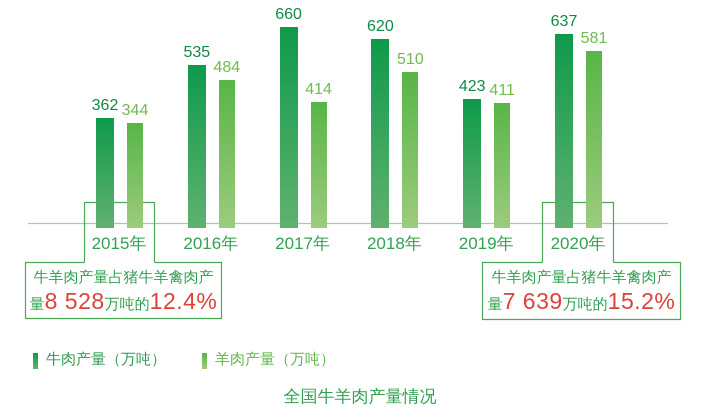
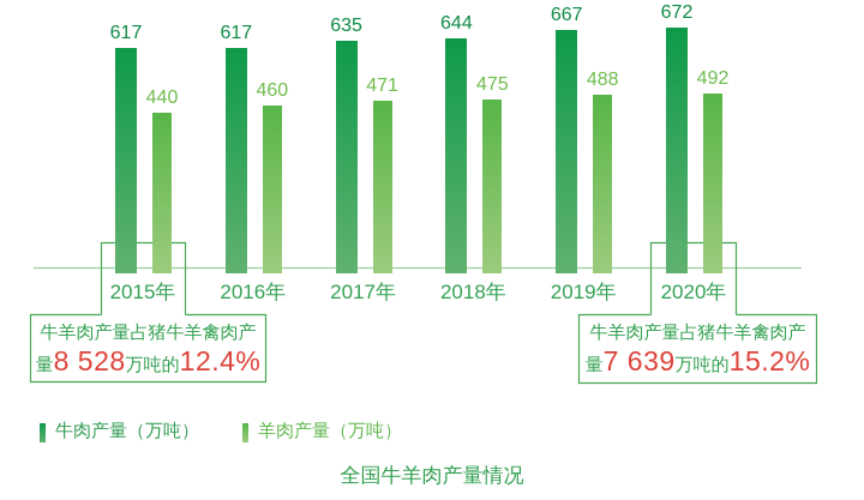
牛肉产量（万吨）/2015年: 362 -> 617
羊肉产量（万吨）/2015年: 344 -> 440
牛肉产量（万吨）/2016年: 535 -> 617
羊肉产量（万吨）/2016年: 484 -> 460
牛肉产量（万吨）/2017年: 660 -> 635
羊肉产量（万吨）/2017年: 414 -> 471
牛肉产量（万吨）/2018年: 620 -> 644
羊肉产量（万吨）/2018年: 510 -> 475
牛肉产量（万吨）/2019年: 423 -> 667
羊肉产量（万吨）/2019年: 411 -> 488
牛肉产量（万吨）/2020年: 637 -> 672
羊肉产量（万吨）/2020年: 581 -> 492
